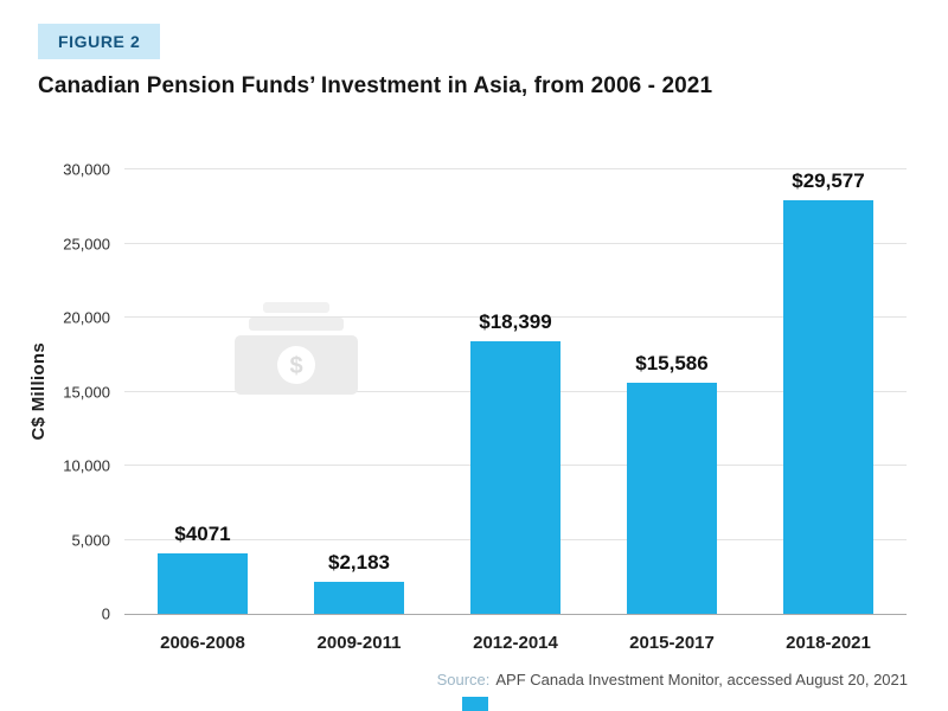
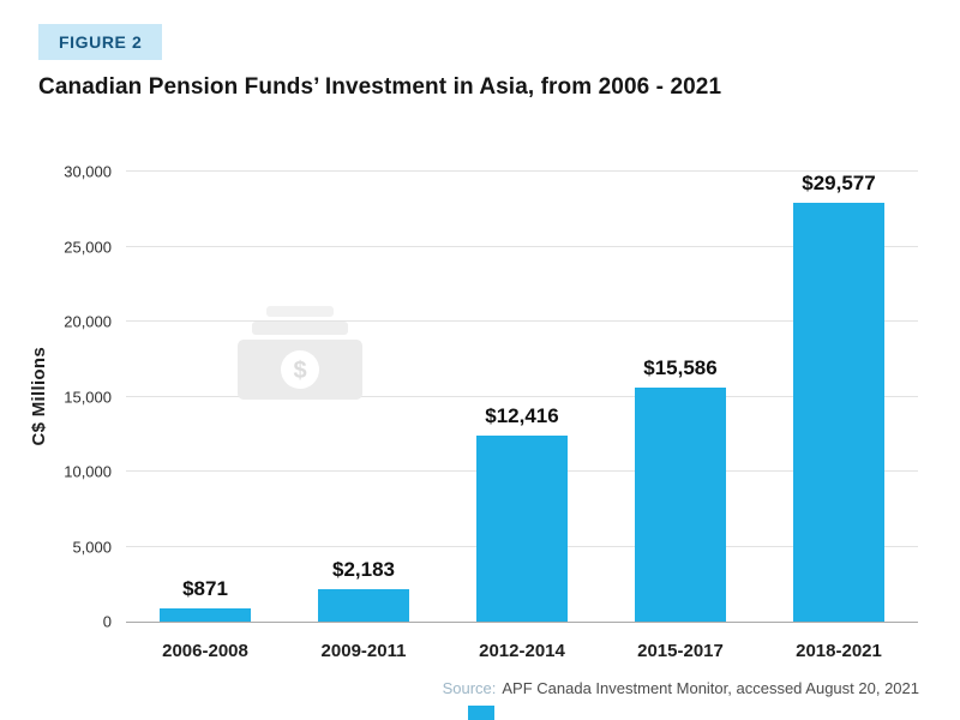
2006-2008: $4071 -> $871
2012-2014: $18,399 -> $12,416
